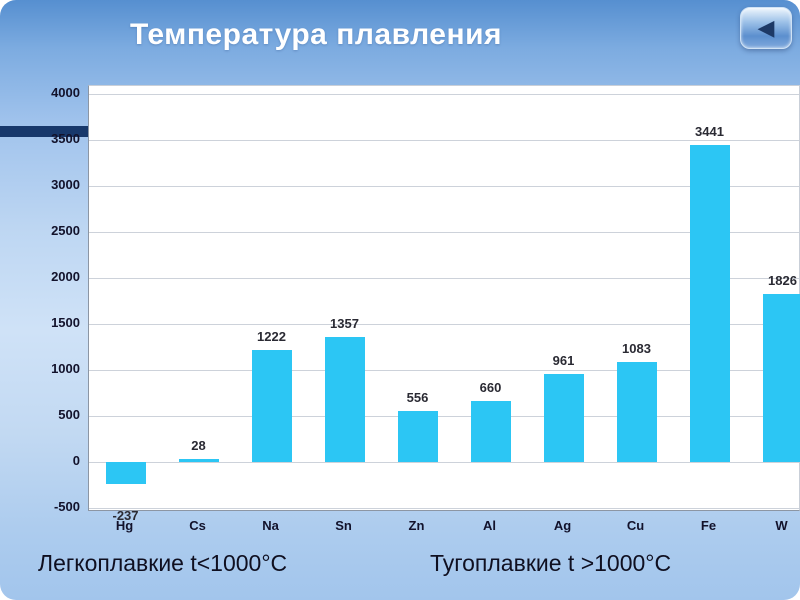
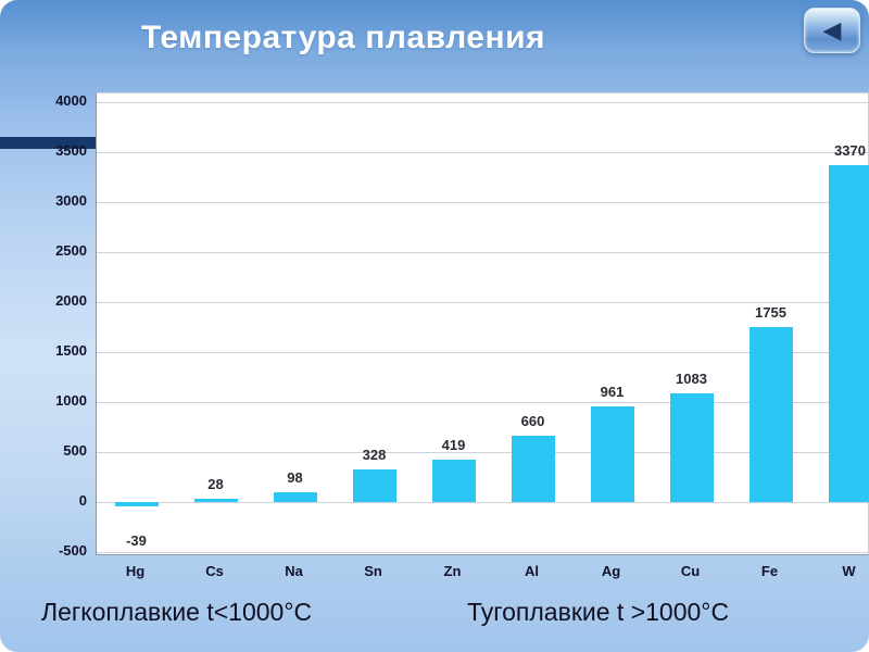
Hg: -237 -> -39
Na: 1222 -> 98
Sn: 1357 -> 328
Zn: 556 -> 419
Fe: 3441 -> 1755
W: 1826 -> 3370
